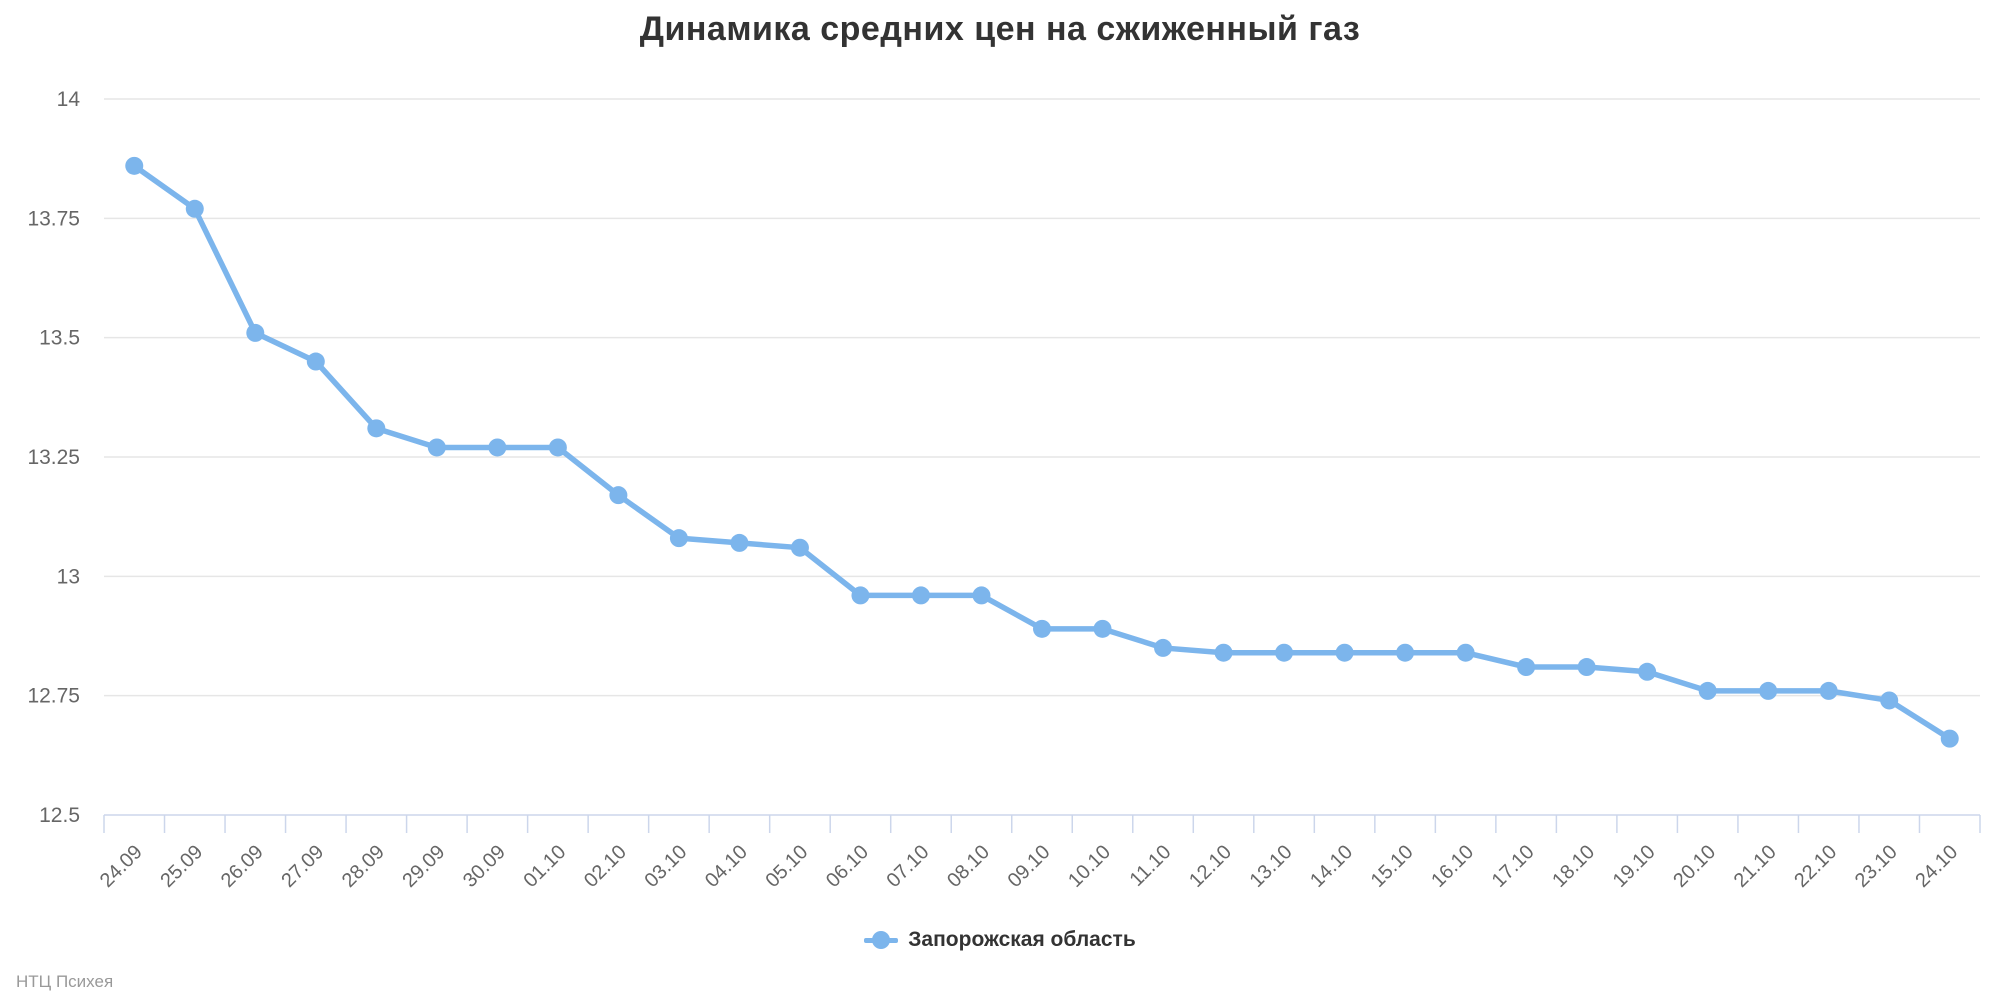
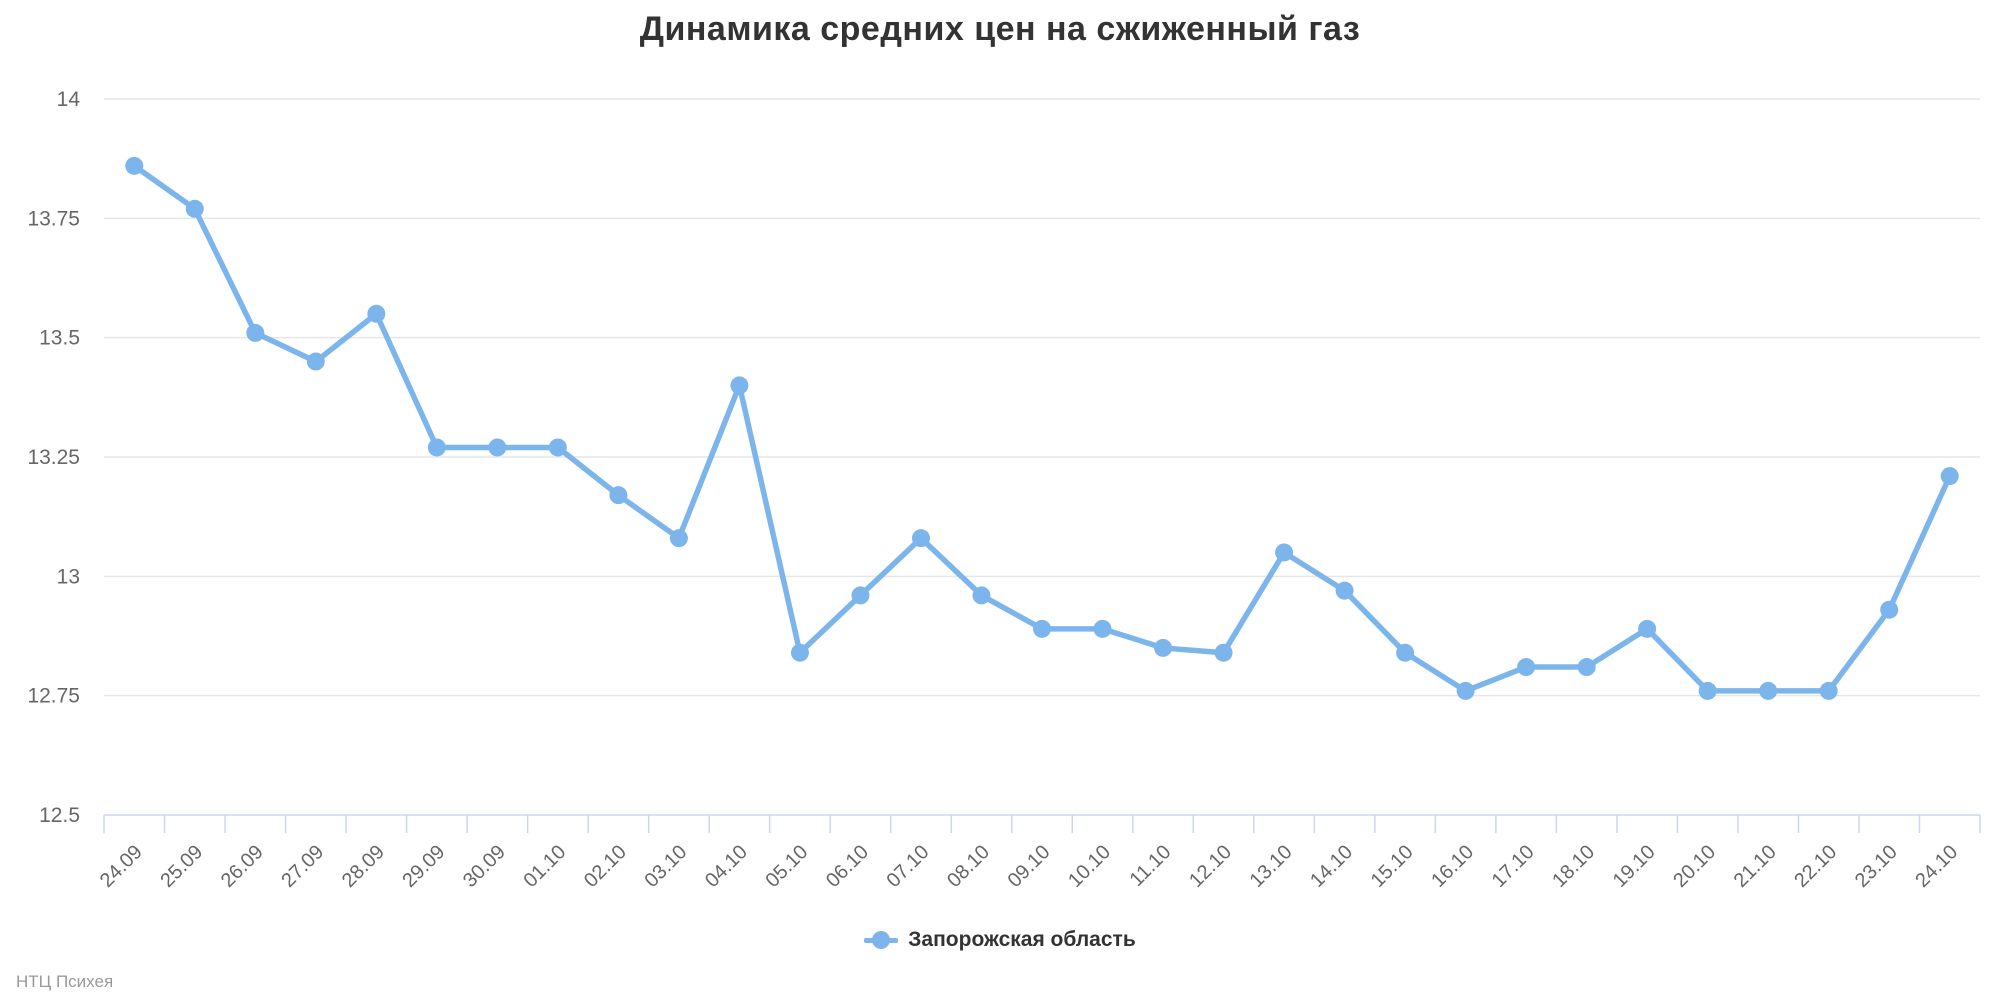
28.09: 13.31 -> 13.55
04.10: 13.07 -> 13.40
05.10: 13.06 -> 12.84
07.10: 12.96 -> 13.08
13.10: 12.84 -> 13.05
14.10: 12.84 -> 12.97
16.10: 12.84 -> 12.76
19.10: 12.80 -> 12.89
23.10: 12.74 -> 12.93
24.10: 12.66 -> 13.21
